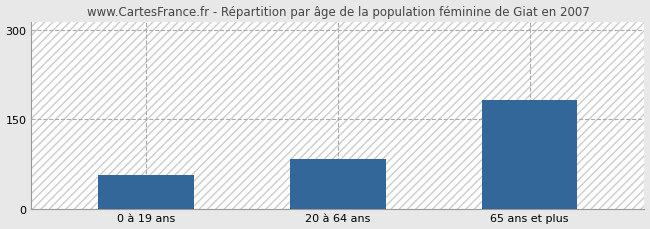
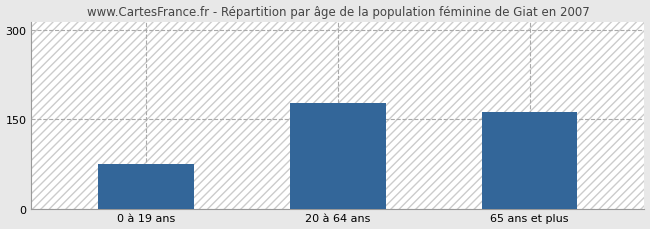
0 à 19 ans: 56 -> 75
20 à 64 ans: 84 -> 178
65 ans et plus: 182 -> 163
